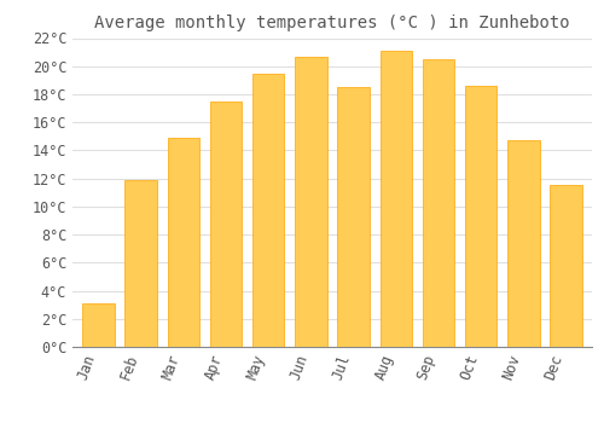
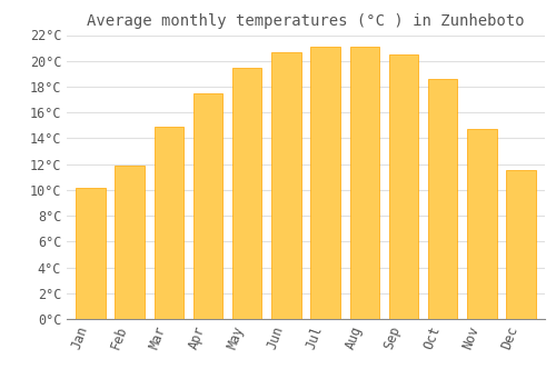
Jan: 3.1°C -> 10.2°C
Jul: 18.5°C -> 21.1°C
